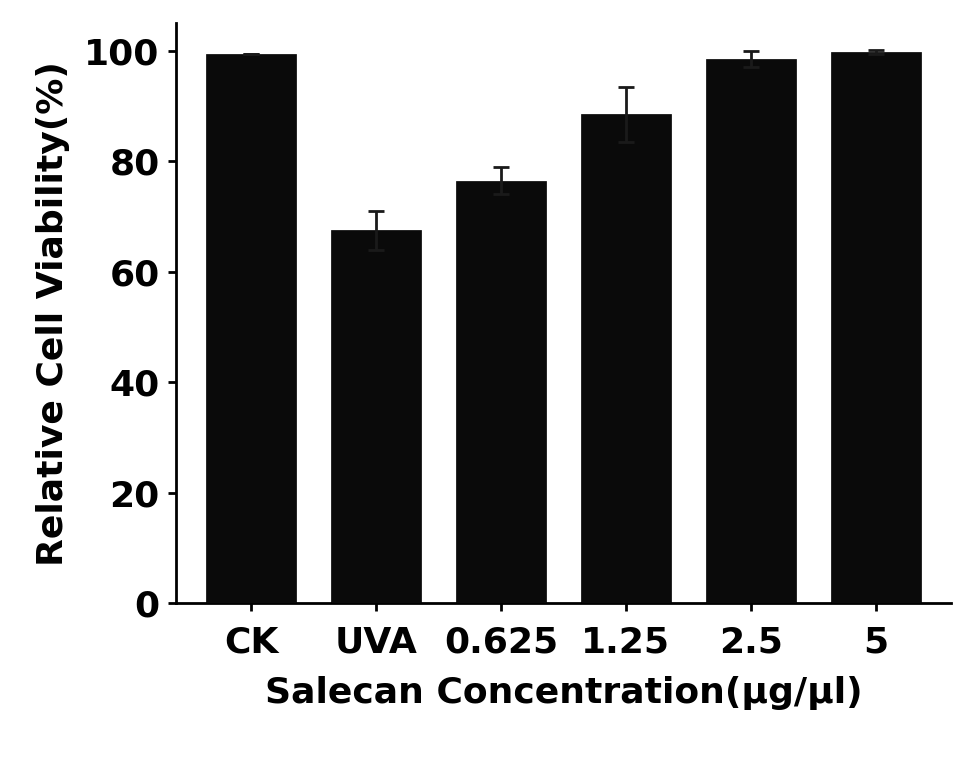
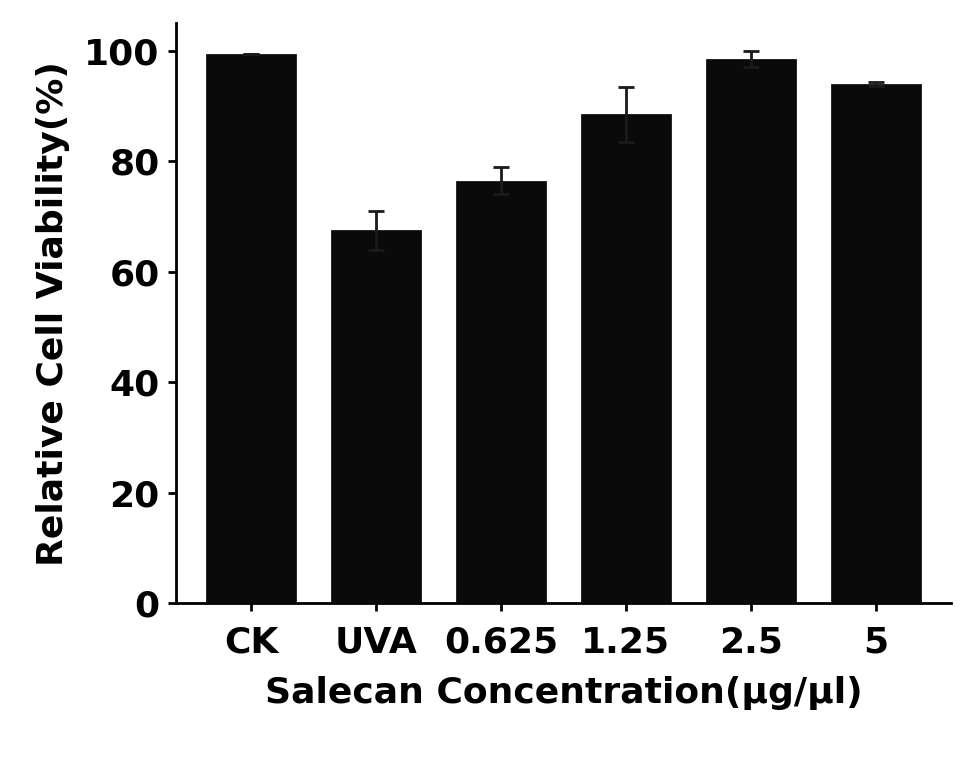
5: 99.8 -> 94.0
